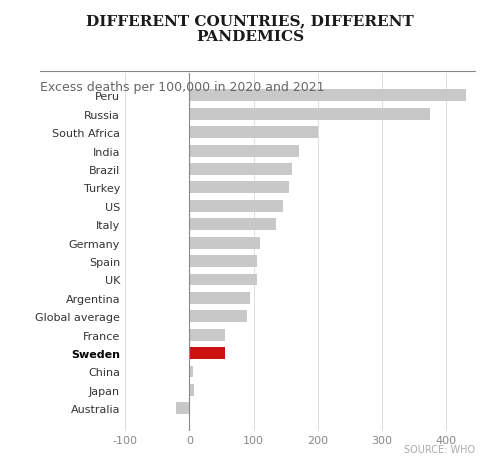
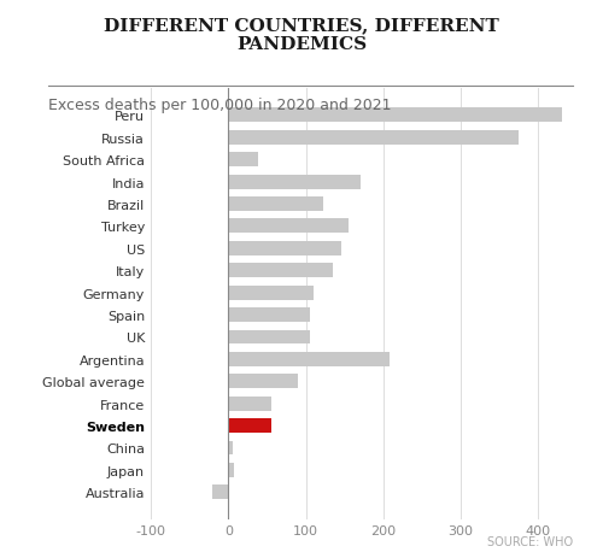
South Africa: 200 -> 38
Brazil: 160 -> 122
Argentina: 95 -> 208
